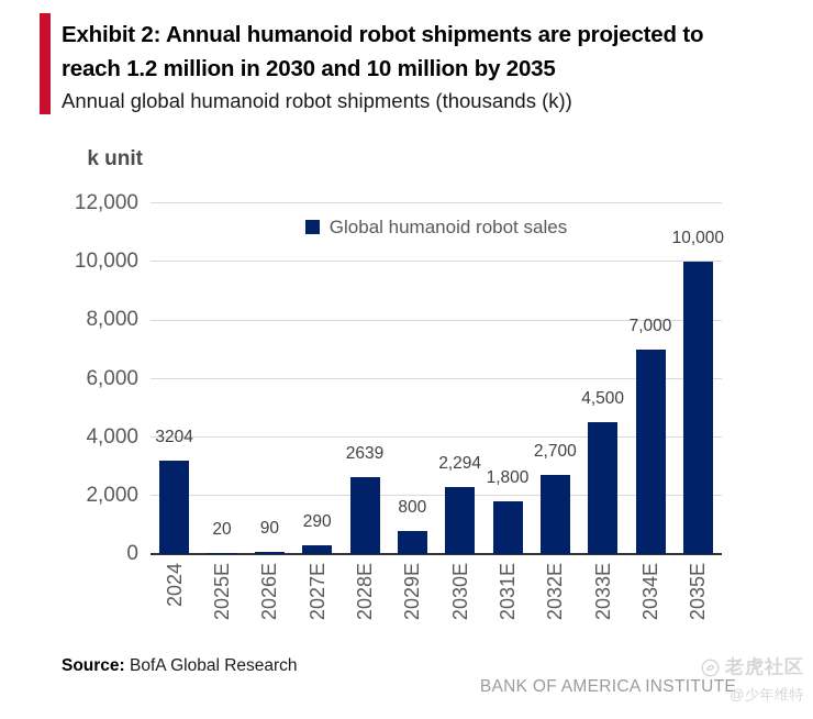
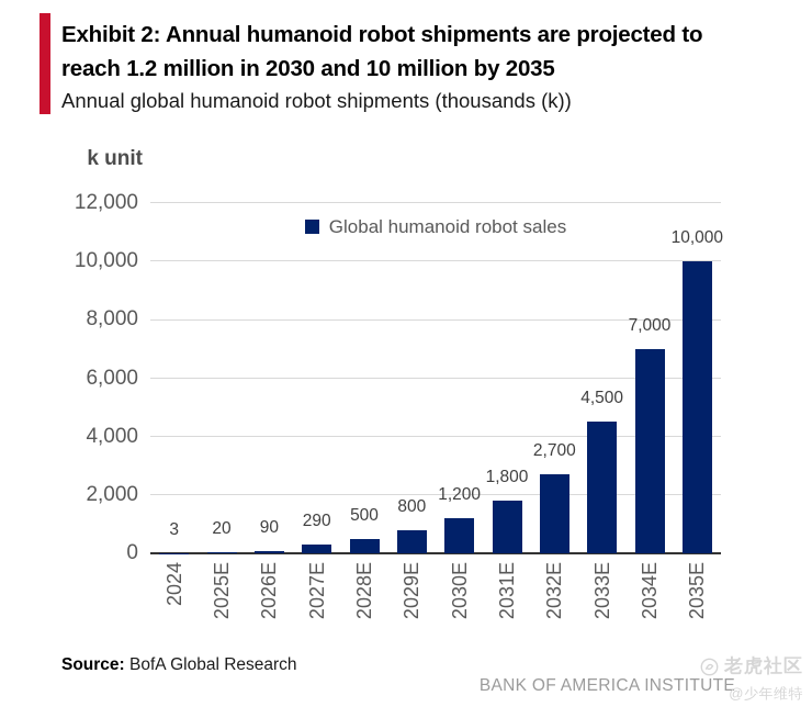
2024: 3204 -> 3
2028E: 2639 -> 500
2030E: 2,294 -> 1,200
